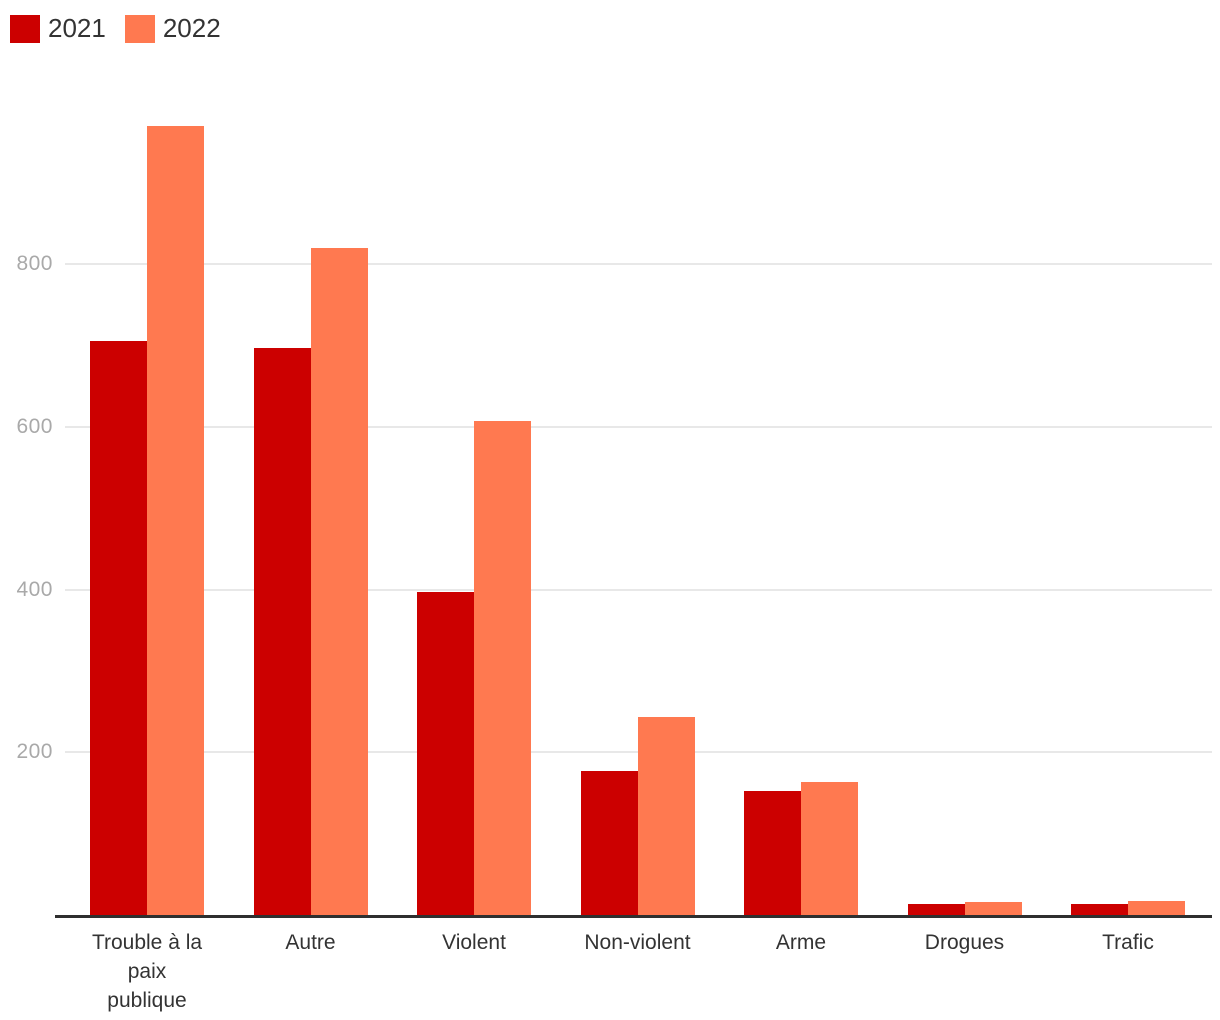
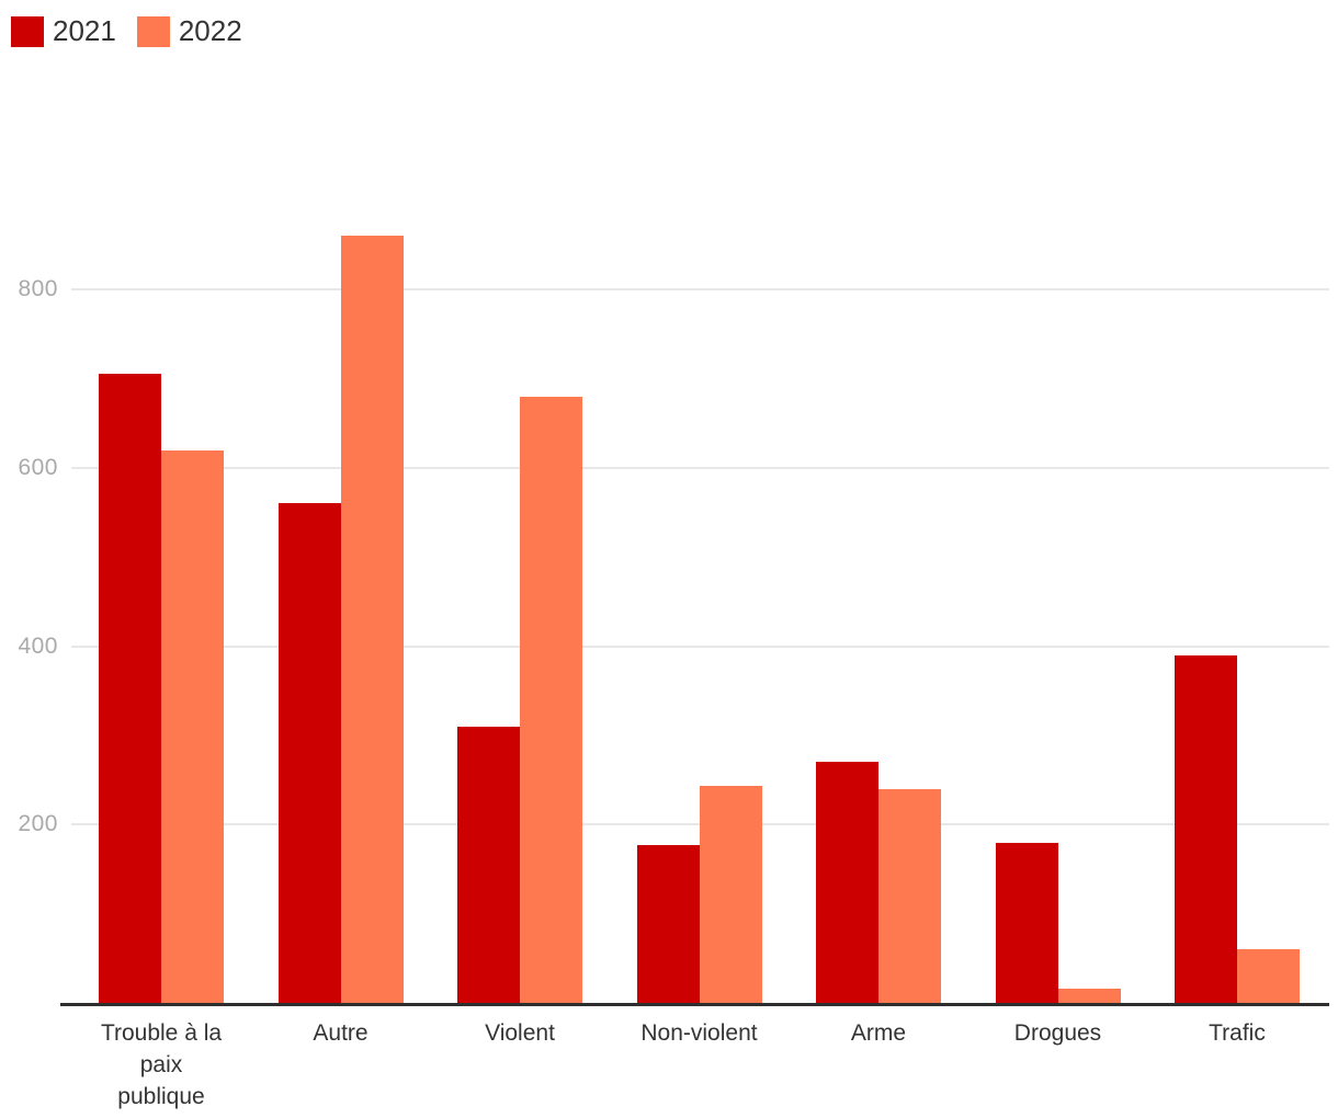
2022/Trouble à la paix publique: 970 -> 620
2021/Autre: 700 -> 560
2022/Autre: 820 -> 860
2021/Violent: 400 -> 310
2022/Violent: 610 -> 680
2021/Arme: 150 -> 270
2022/Arme: 160 -> 240
2021/Drogues: 10 -> 180
2021/Trafic: 10 -> 390
2022/Trafic: 20 -> 60
